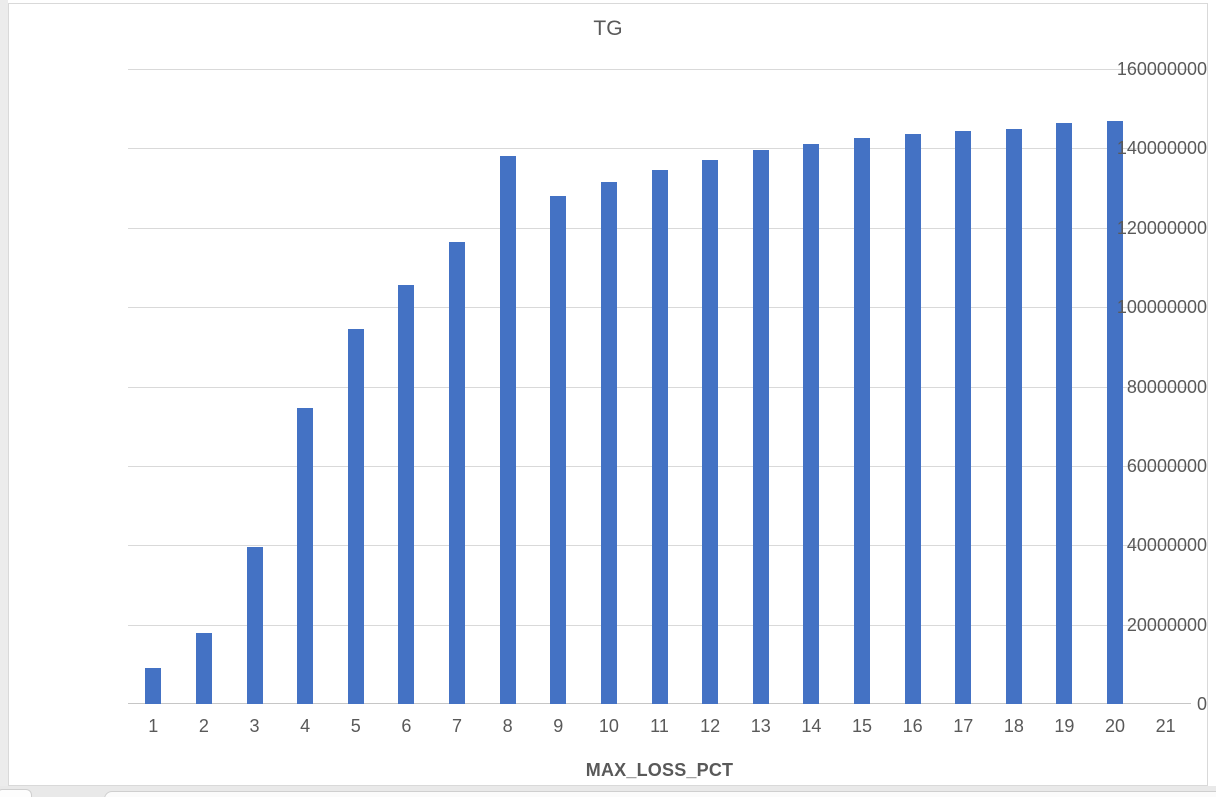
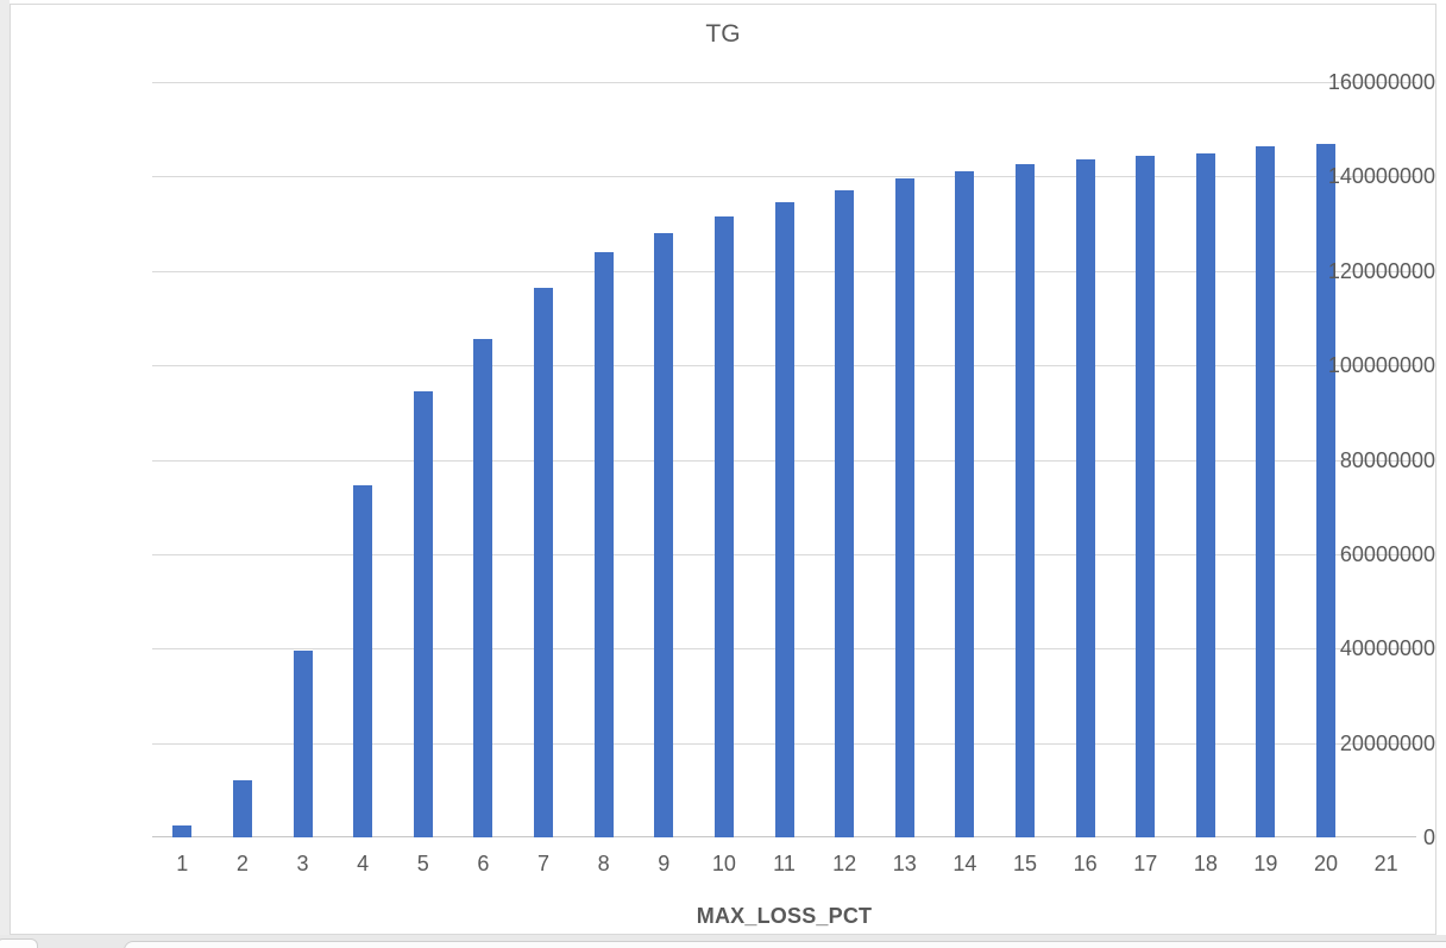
1: 9000000 -> 2000000
2: 18000000 -> 12000000
8: 138000000 -> 124000000
